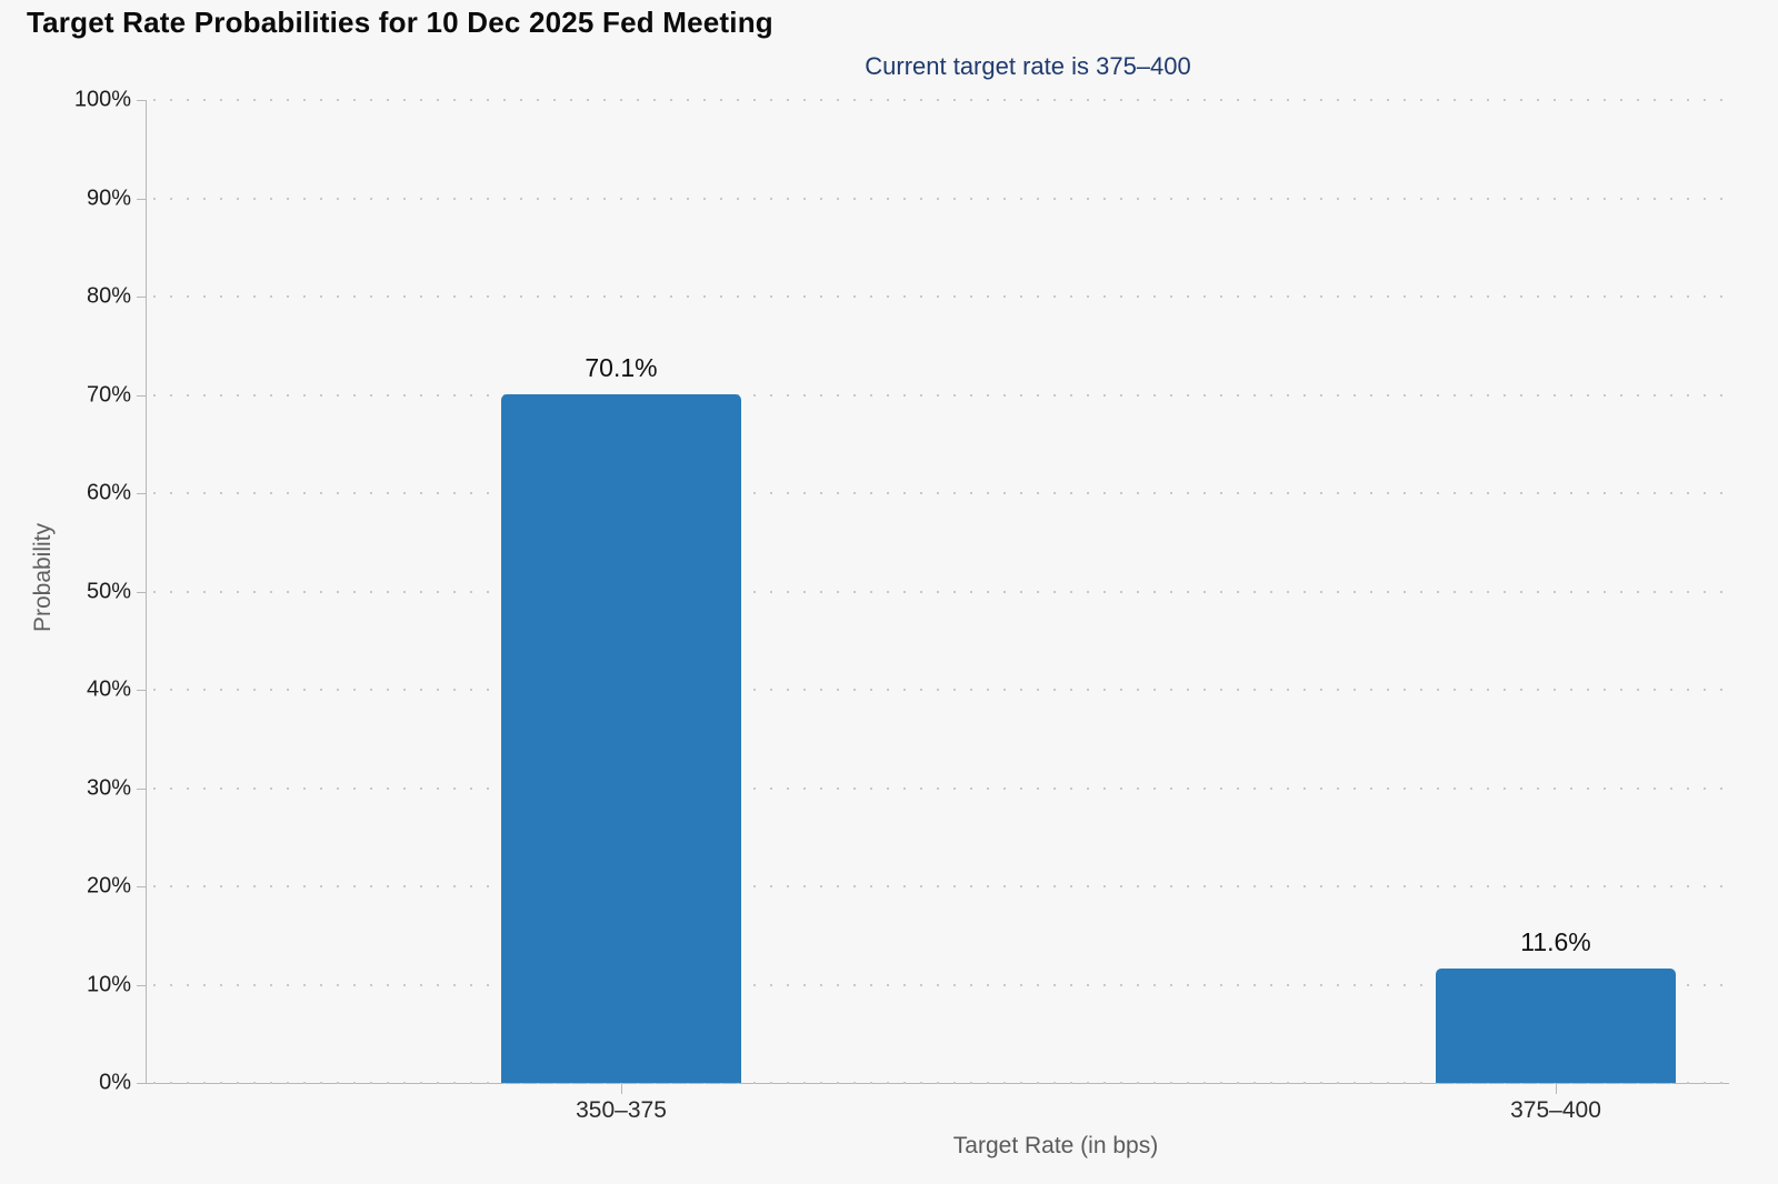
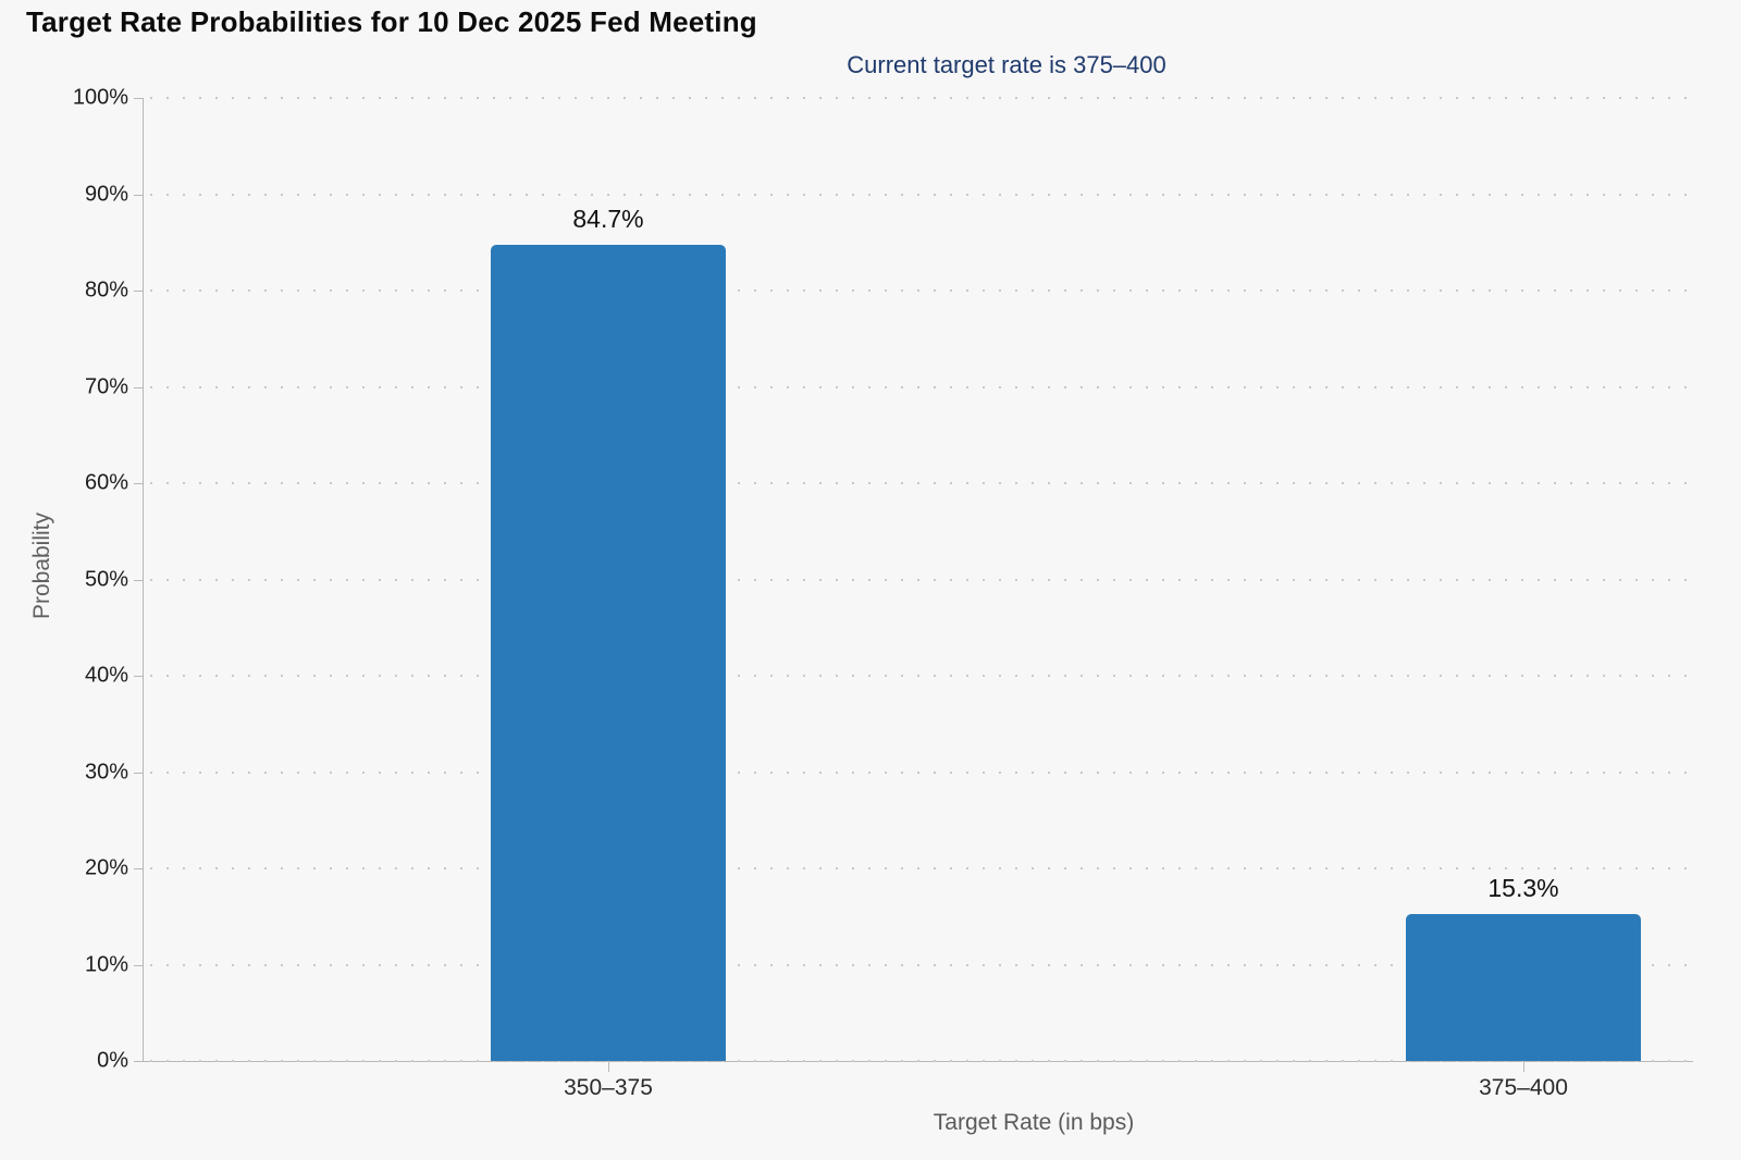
350–375: 70.1% -> 84.7%
375–400: 11.6% -> 15.3%
